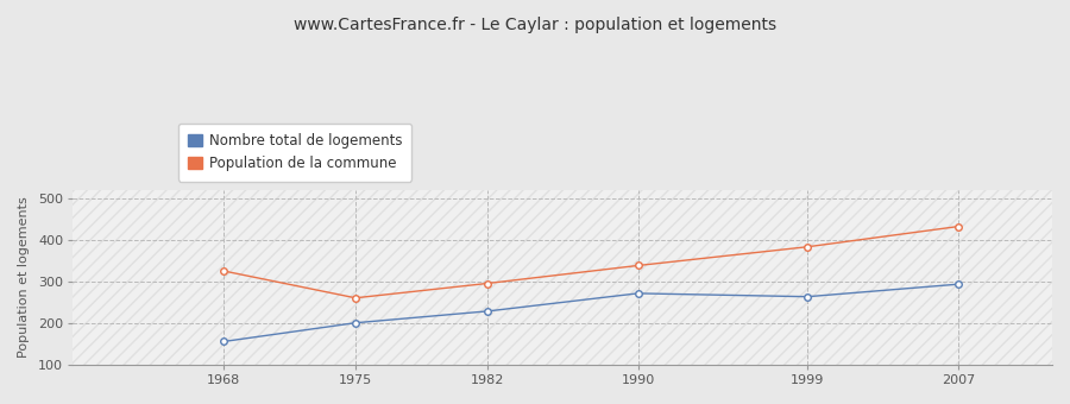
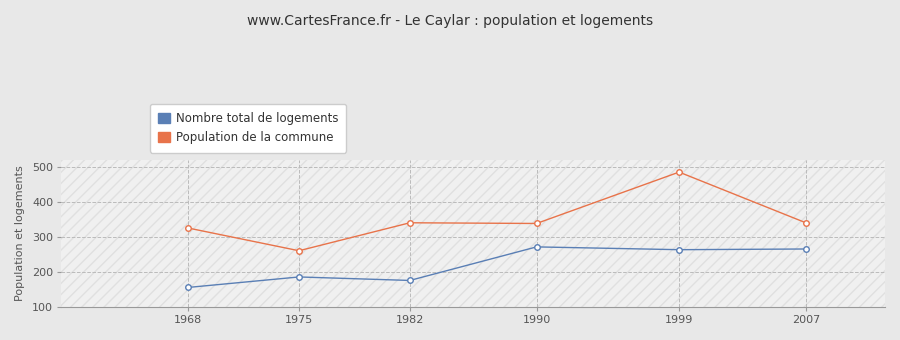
Nombre total de logements/1975: 200 -> 185
Nombre total de logements/1982: 228 -> 175
Population de la commune/1982: 295 -> 340
Population de la commune/1999: 383 -> 485
Nombre total de logements/2007: 293 -> 265
Population de la commune/2007: 432 -> 340
